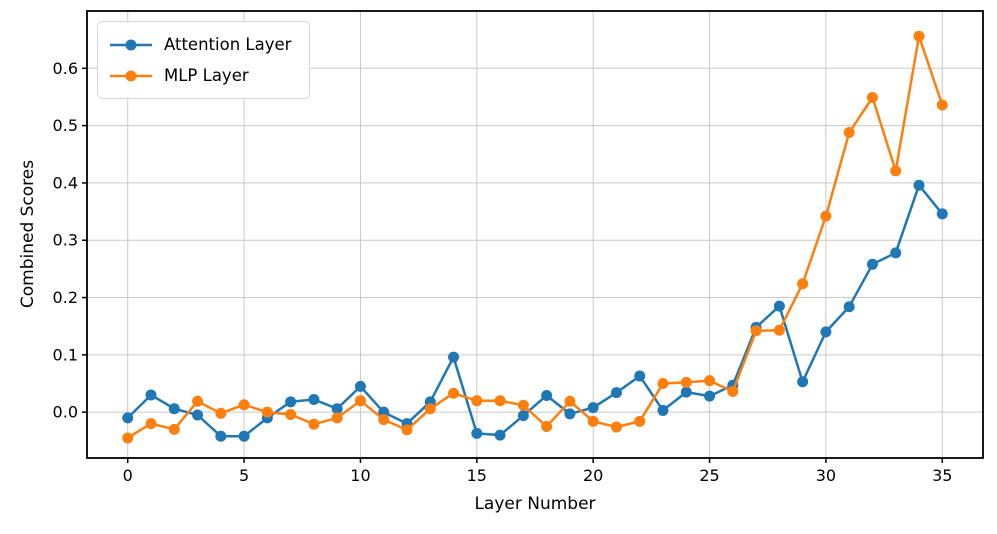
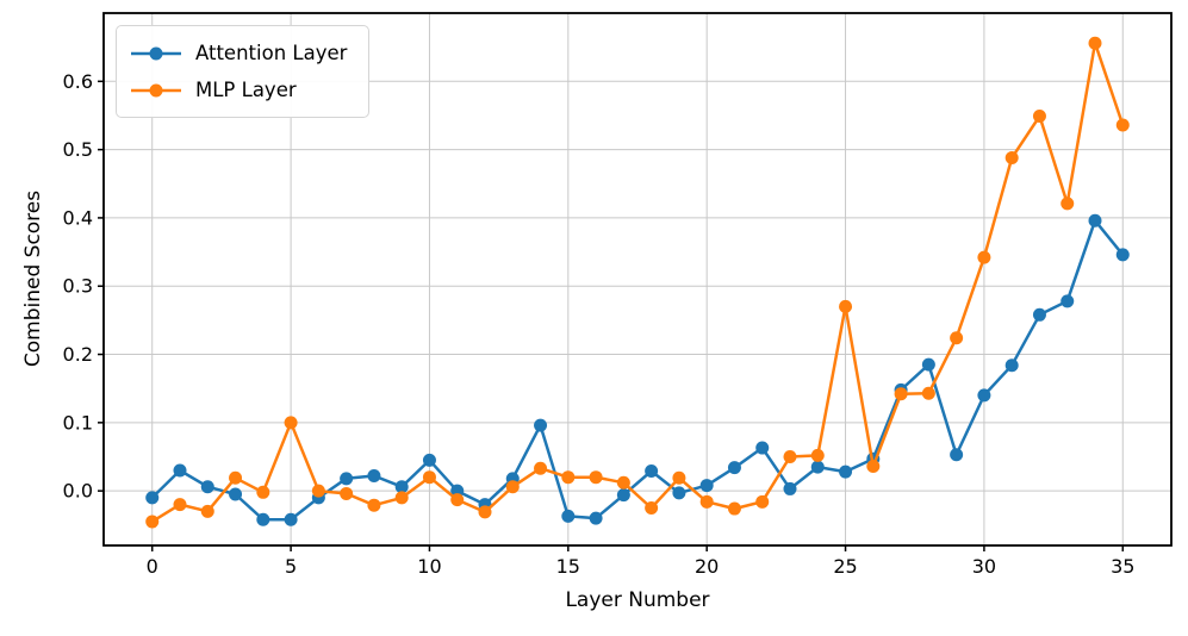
MLP Layer/5: 0.01 -> 0.10
MLP Layer/25: 0.06 -> 0.27
